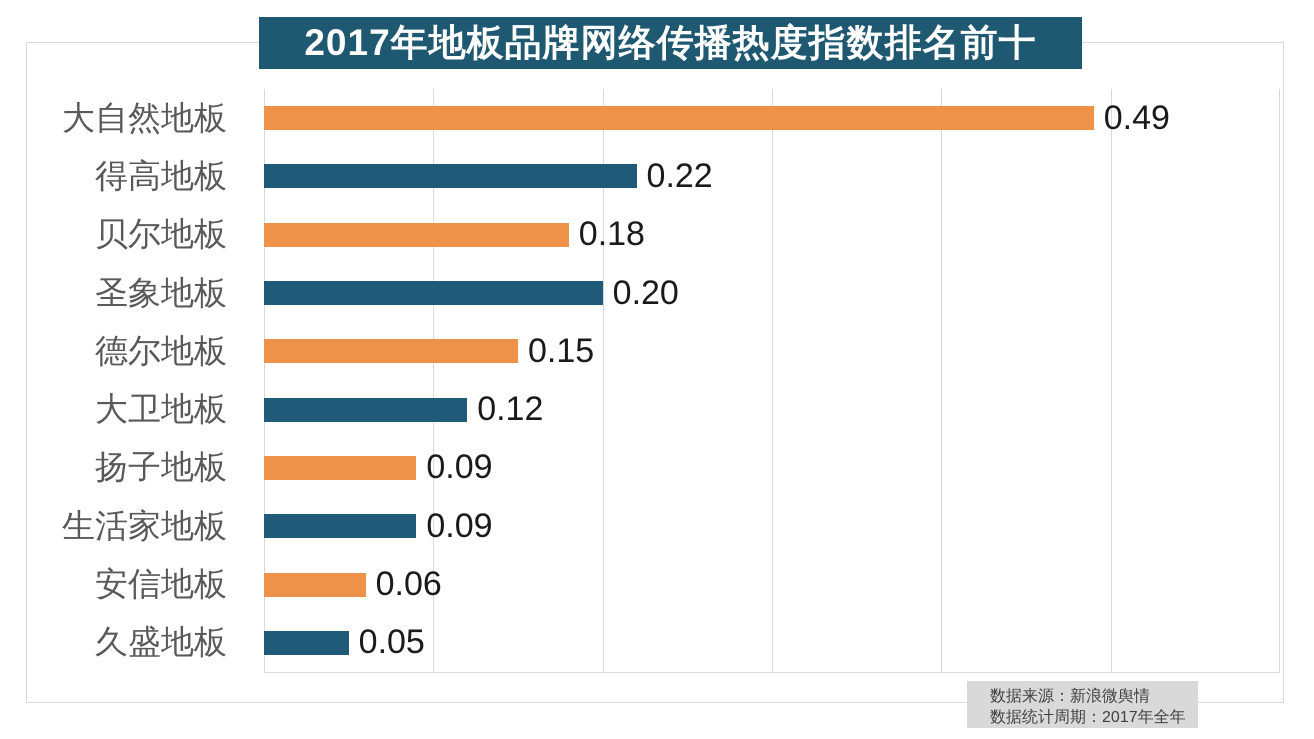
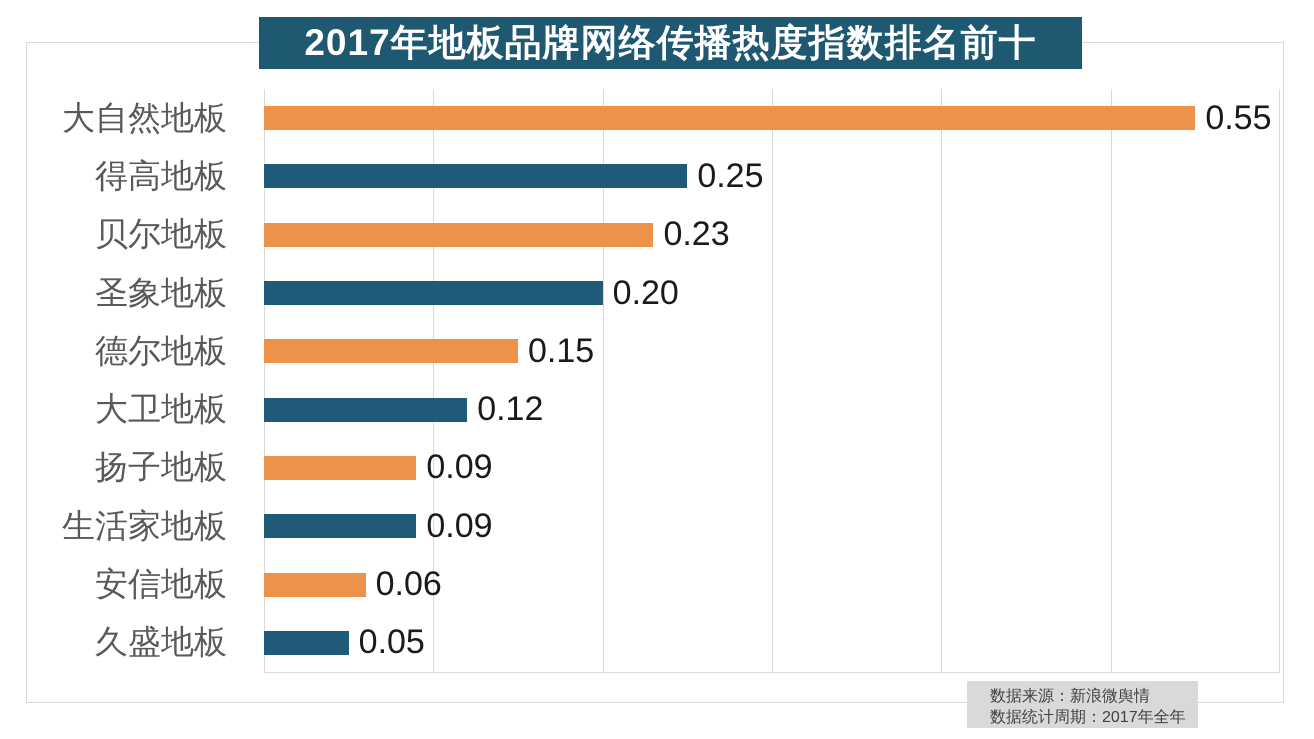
大自然地板: 0.49 -> 0.55
得高地板: 0.22 -> 0.25
贝尔地板: 0.18 -> 0.23
